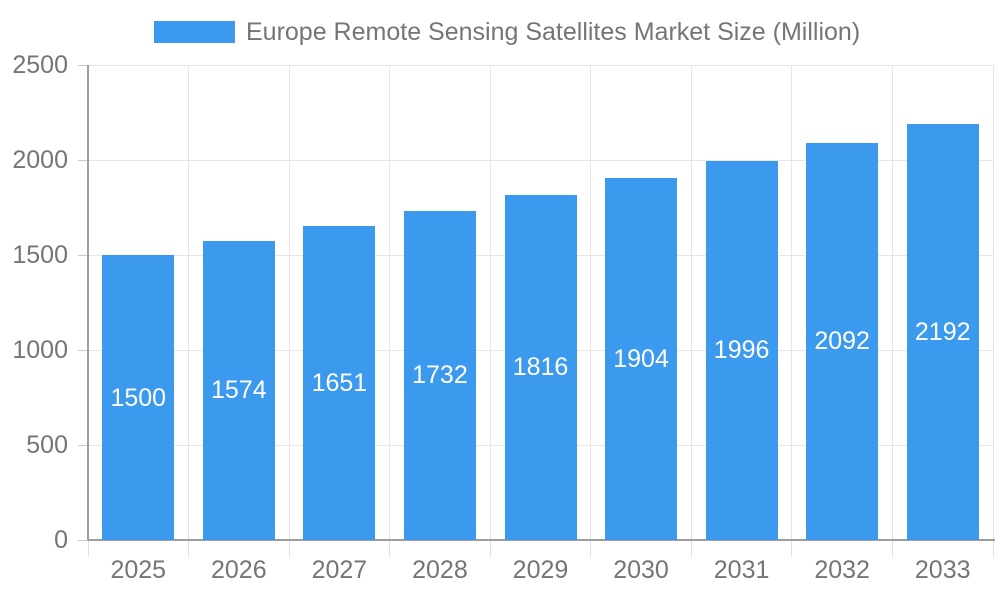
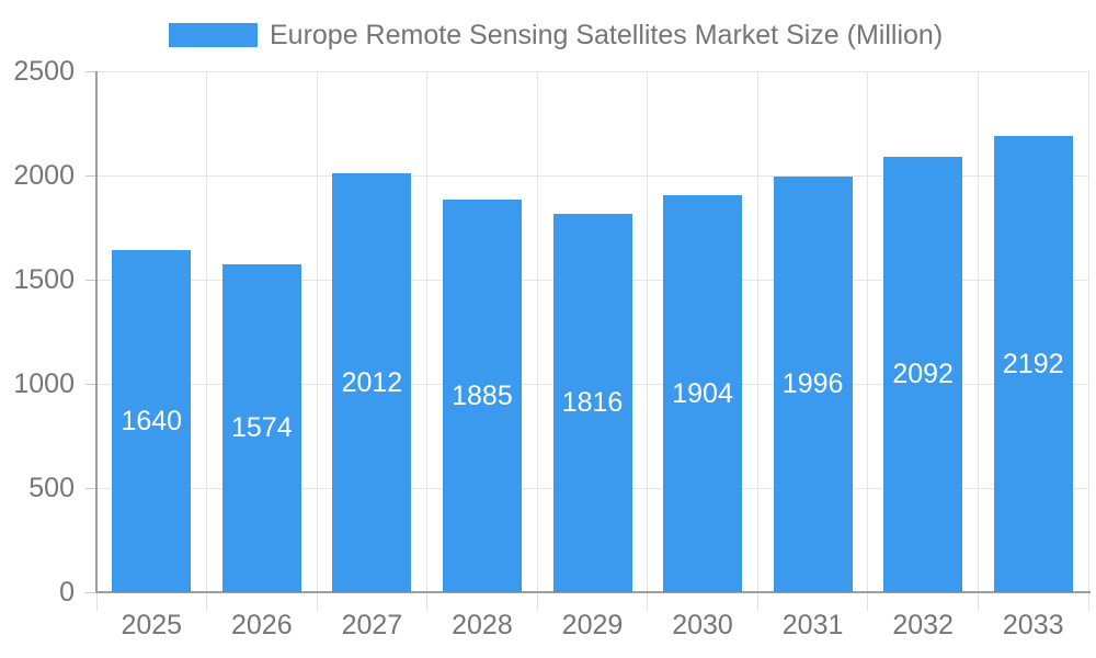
2025: 1500 -> 1640
2027: 1651 -> 2012
2028: 1732 -> 1885
